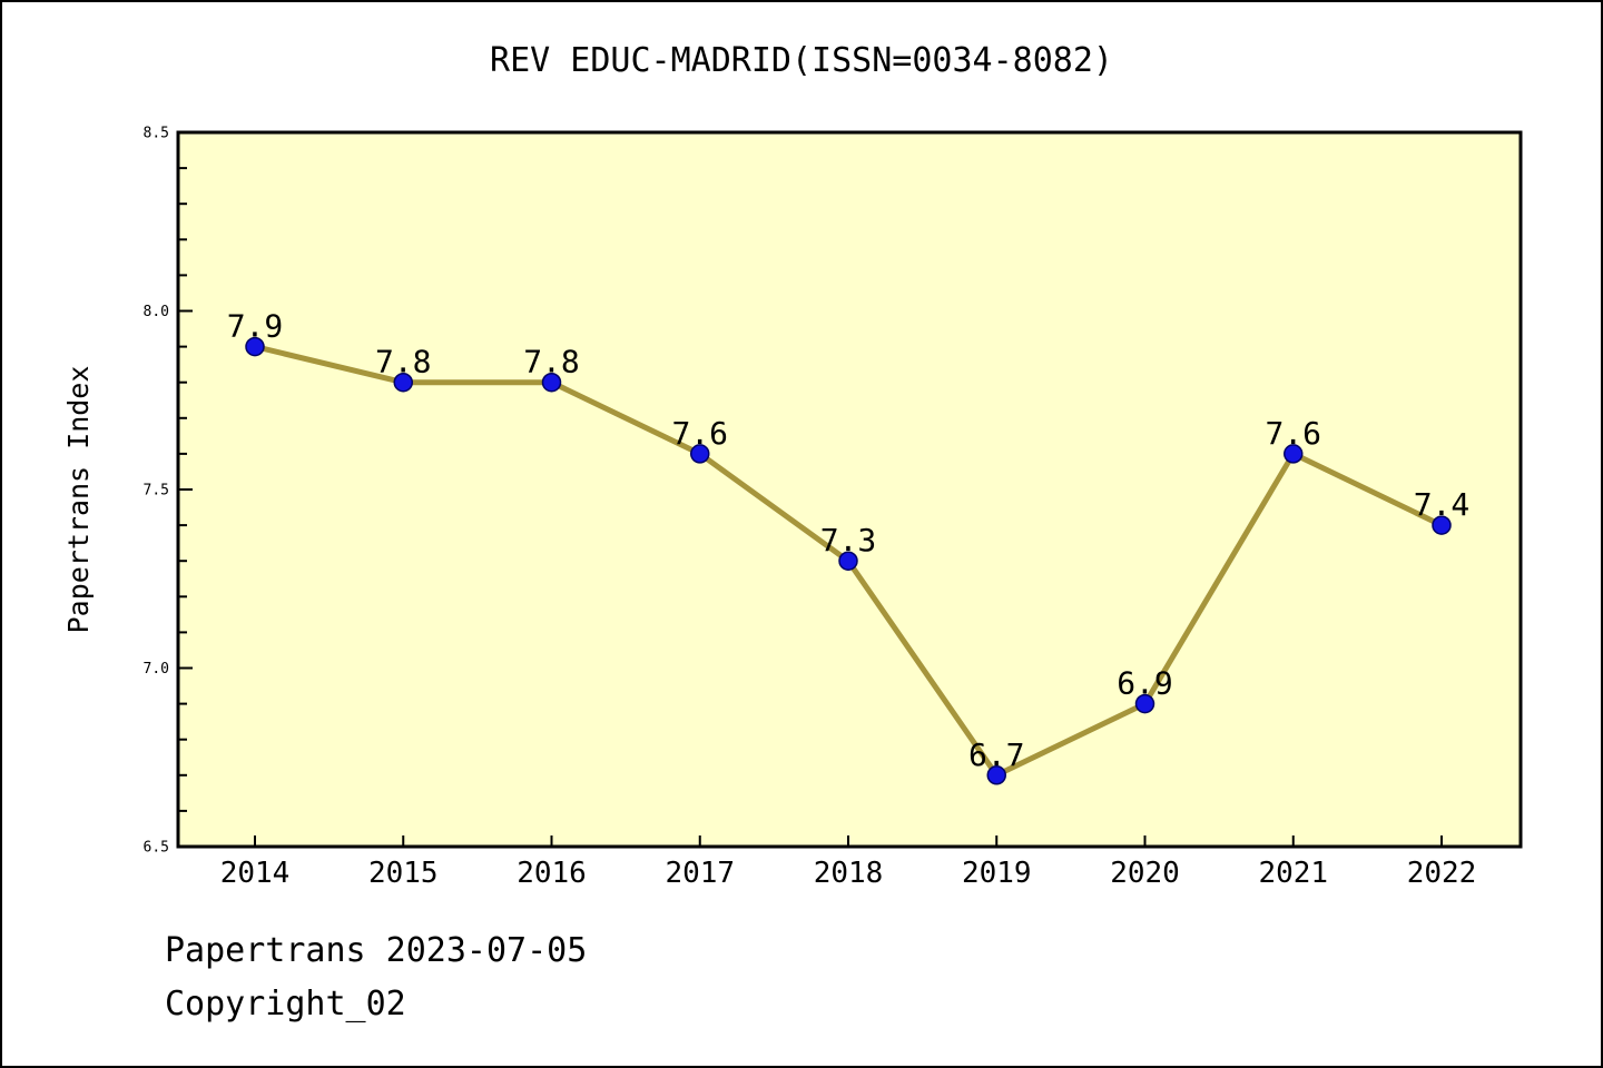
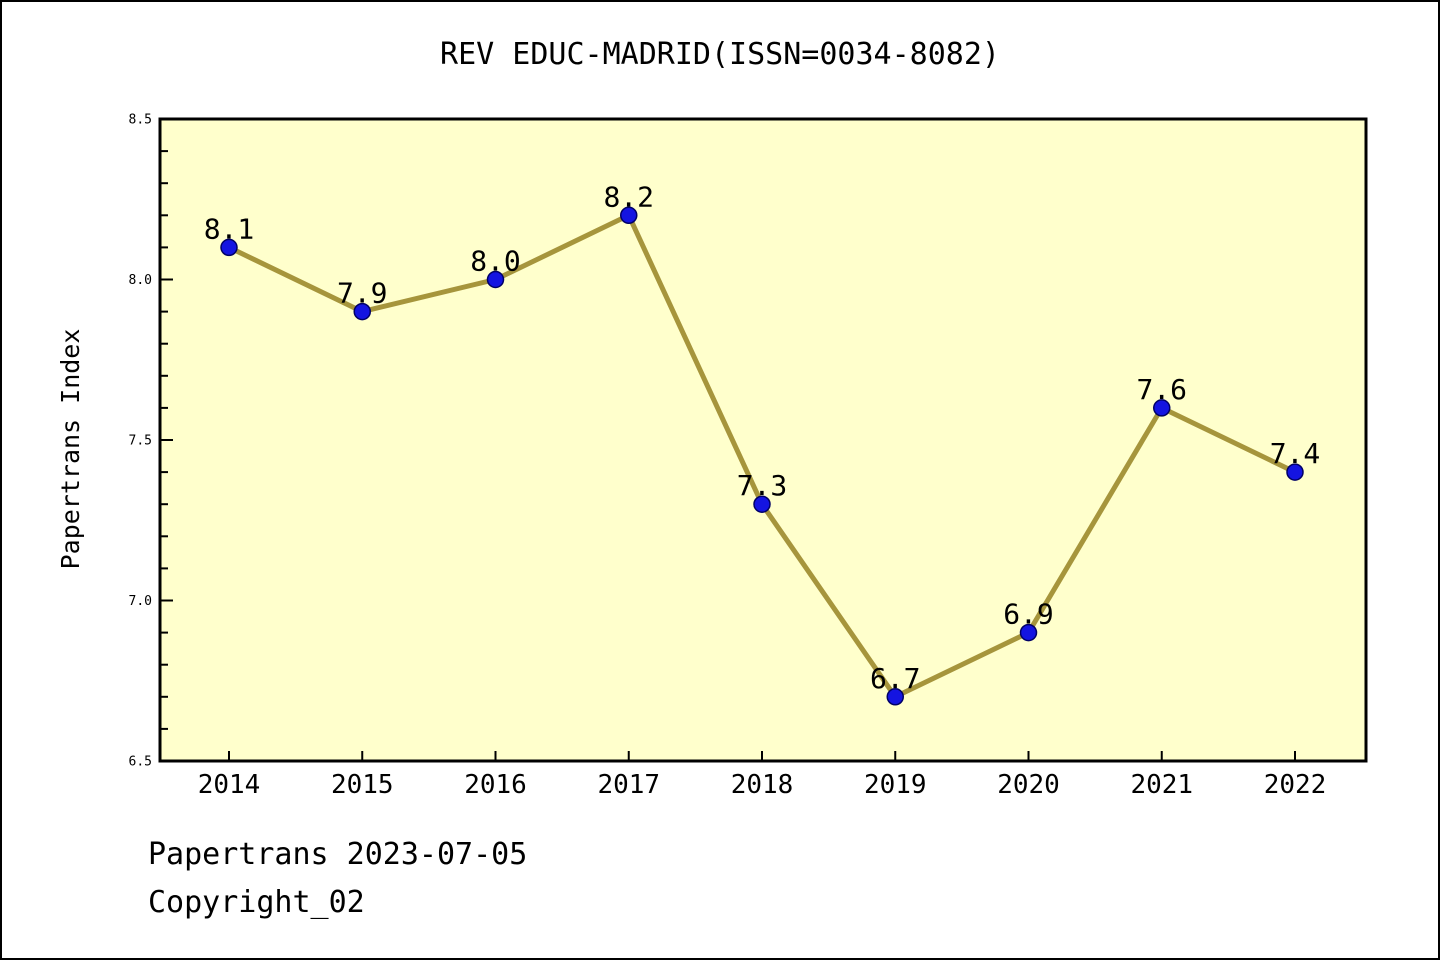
2014: 7.9 -> 8.1
2015: 7.8 -> 7.9
2016: 7.8 -> 8.0
2017: 7.6 -> 8.2
